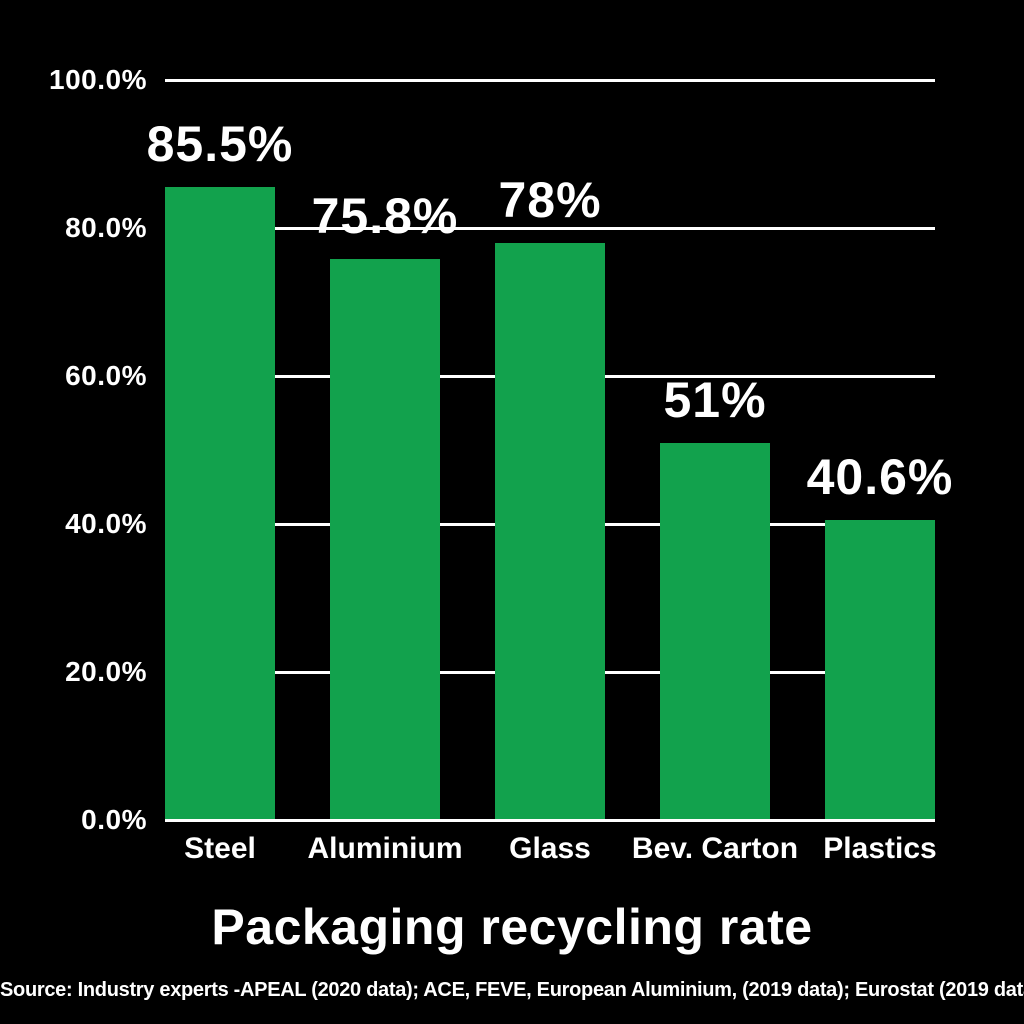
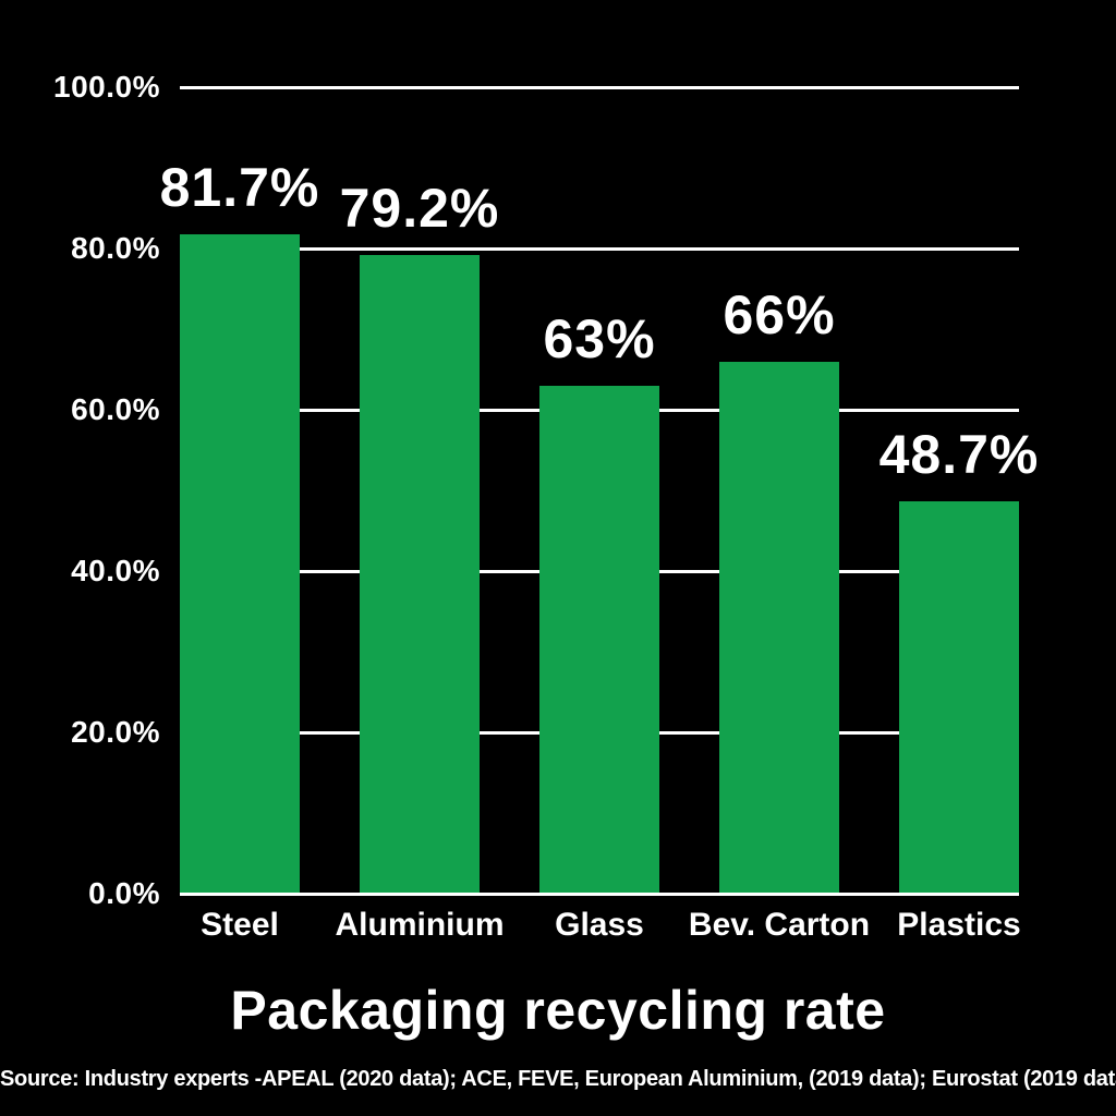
Steel: 85.5% -> 81.7%
Aluminium: 75.8% -> 79.2%
Glass: 78% -> 63%
Bev. Carton: 51% -> 66%
Plastics: 40.6% -> 48.7%
